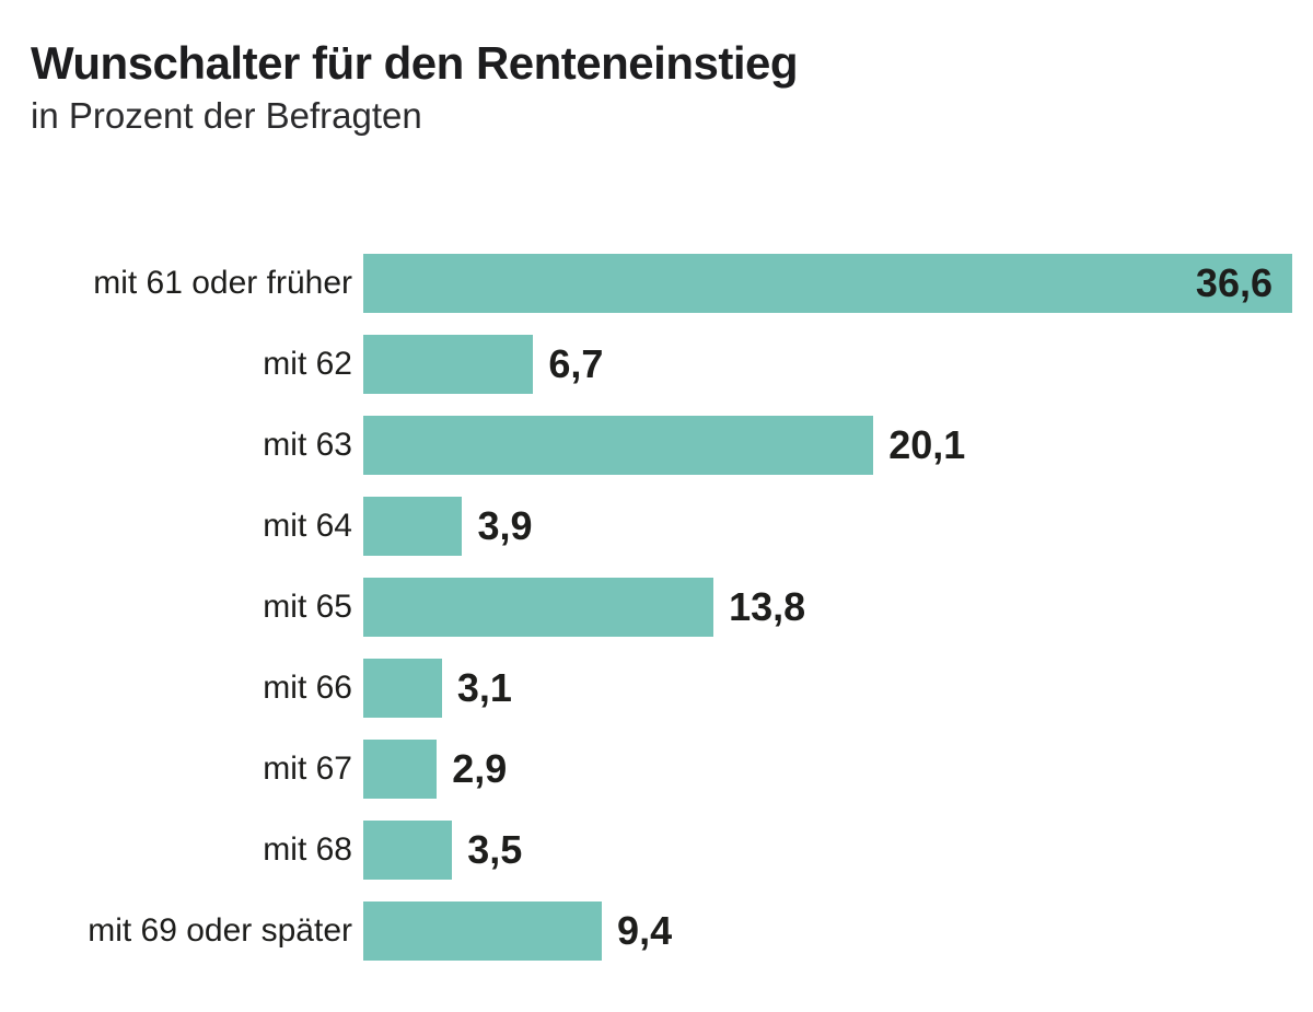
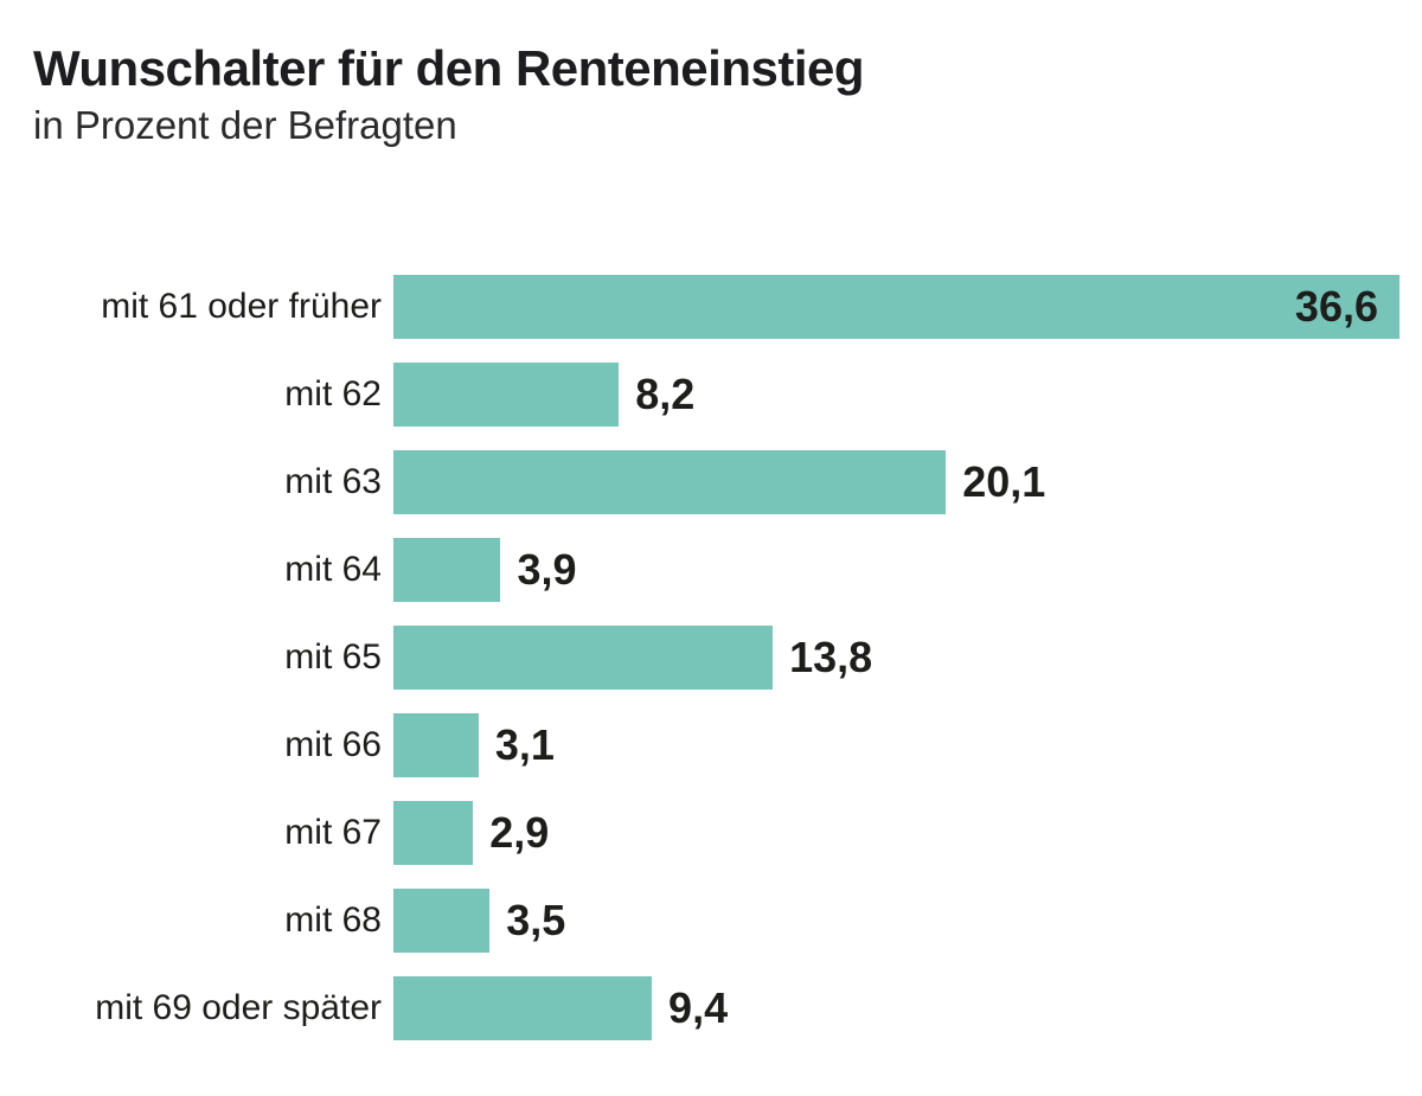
mit 62: 6,7 -> 8,2
